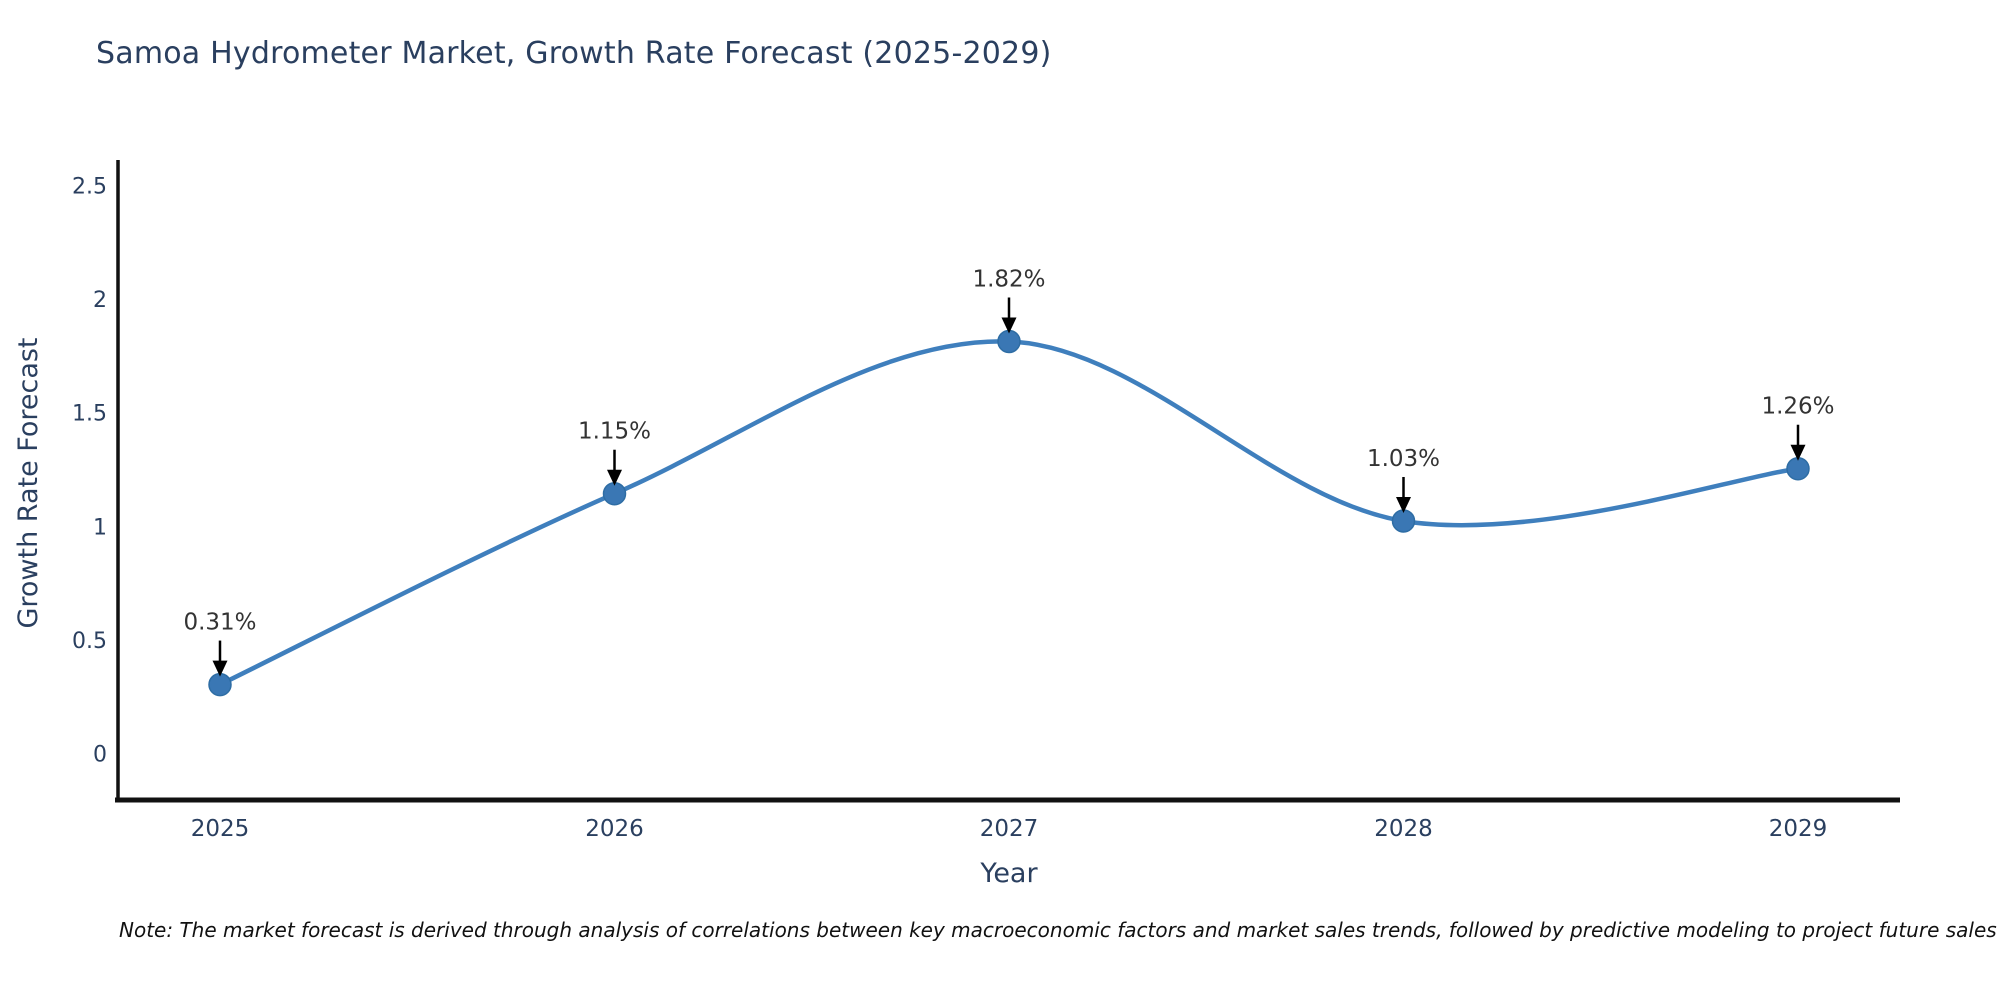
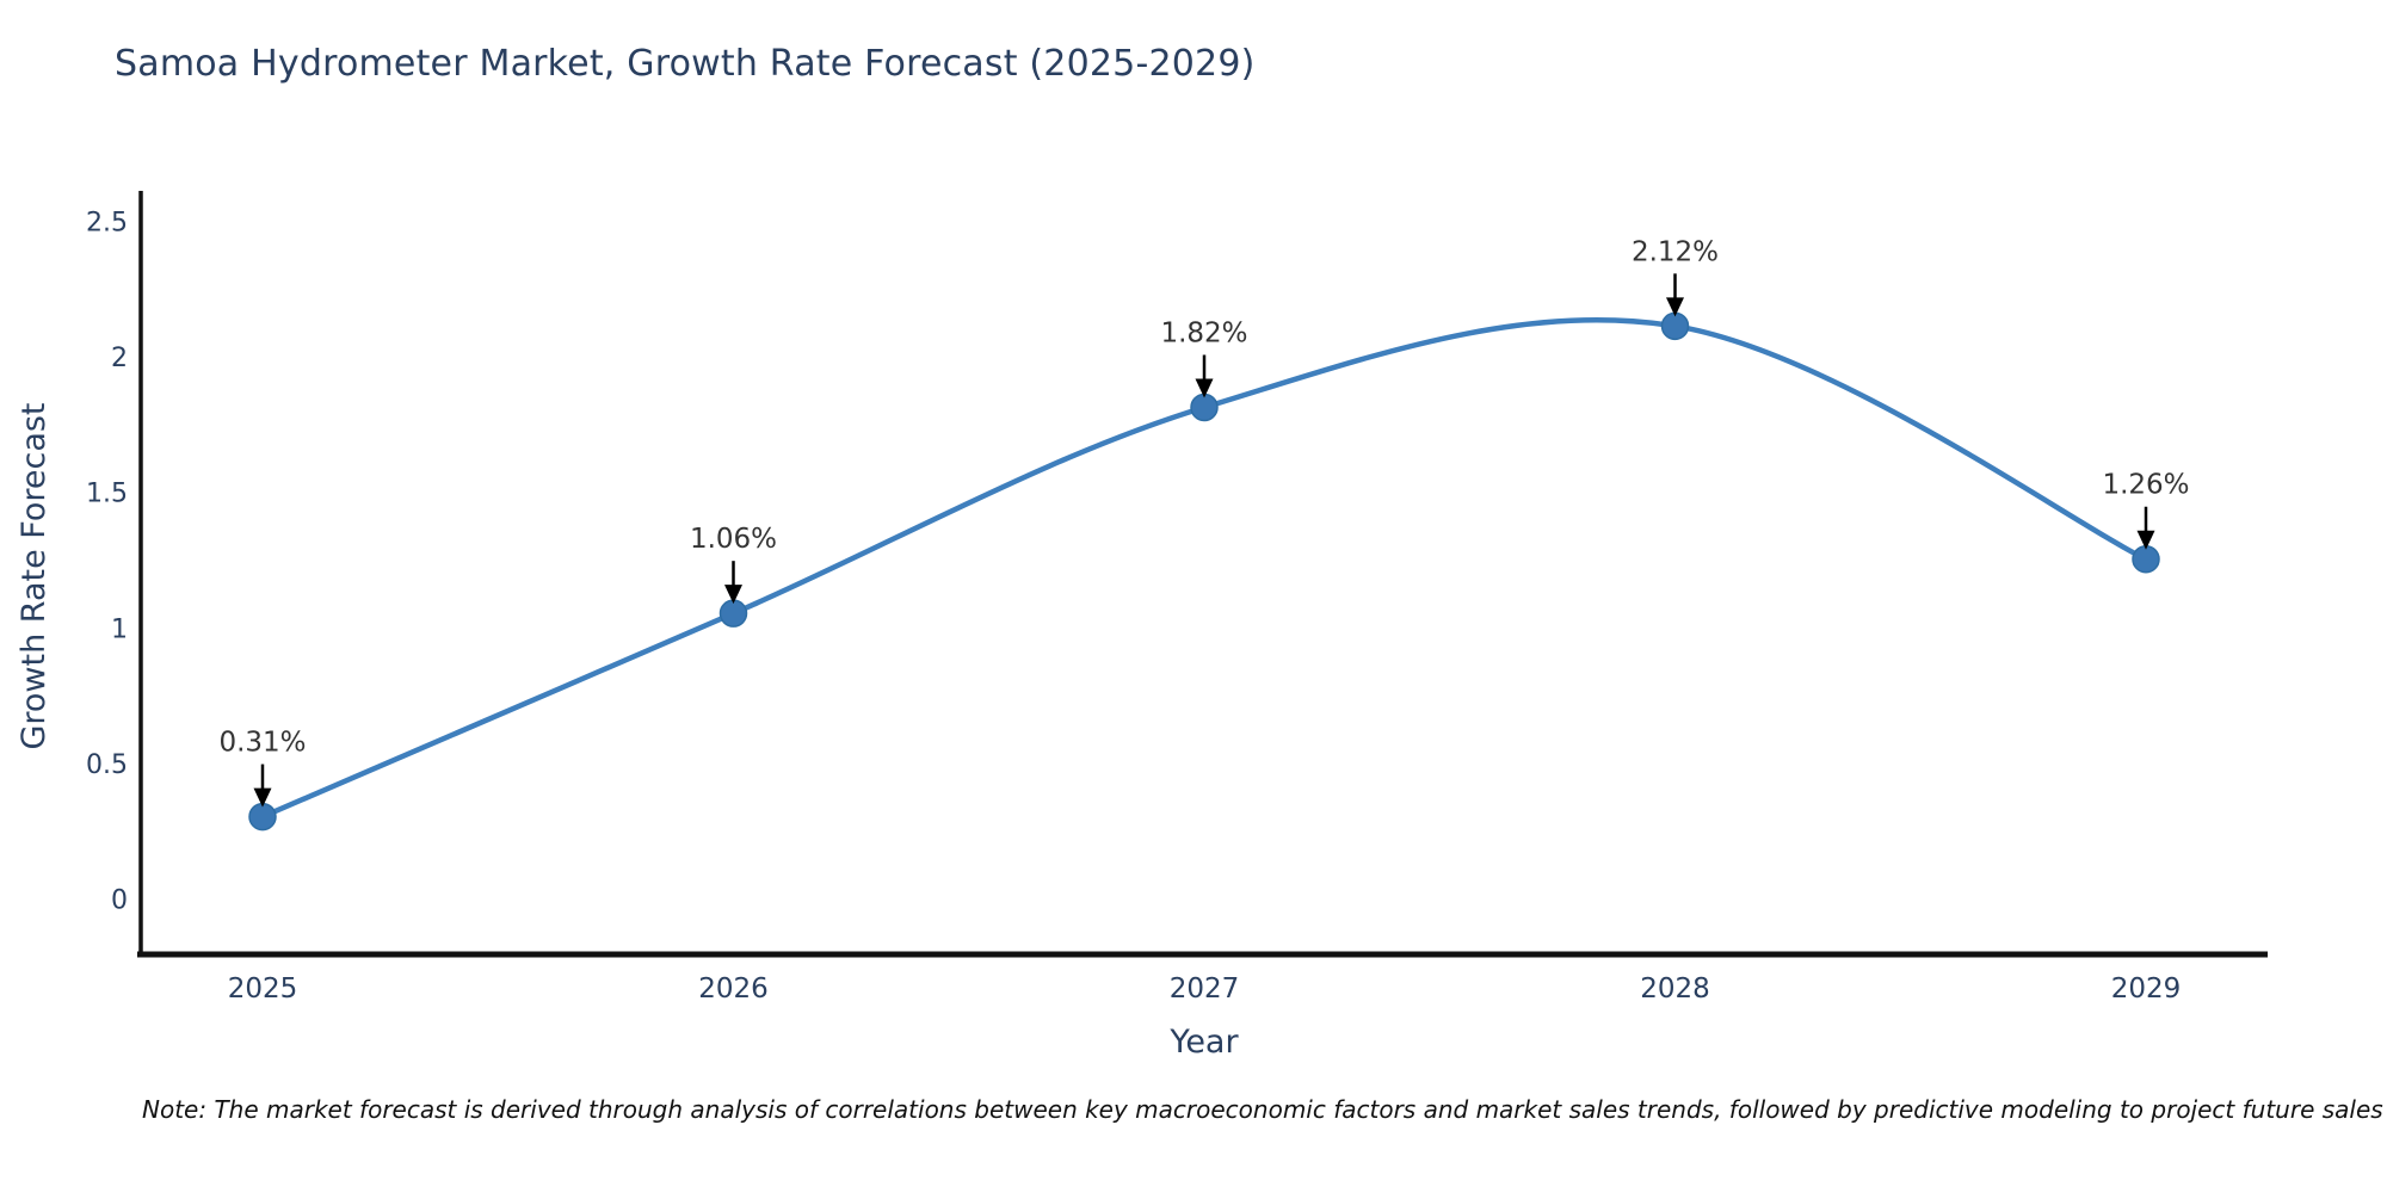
2026: 1.15% -> 1.06%
2028: 1.03% -> 2.12%
